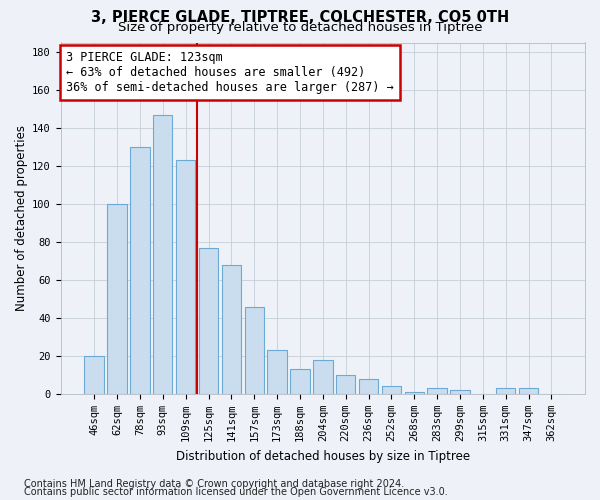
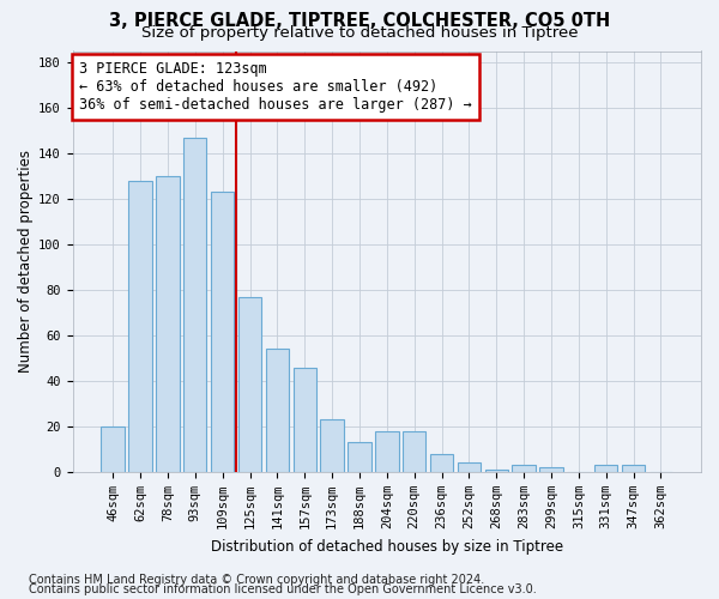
62sqm: 100 -> 128
141sqm: 68 -> 54
220sqm: 10 -> 18
